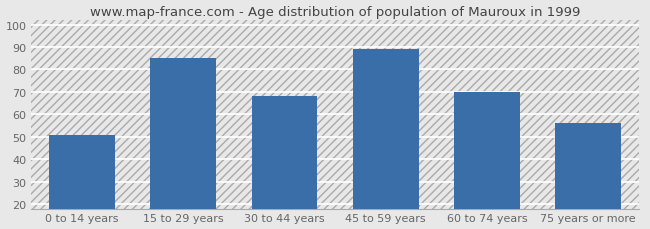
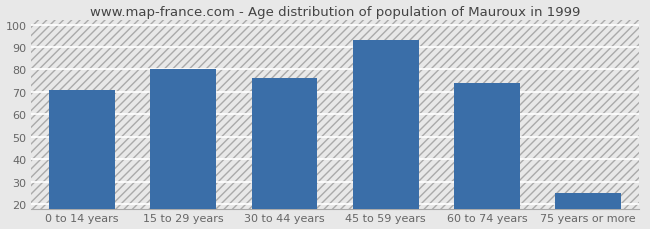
0 to 14 years: 51 -> 71
15 to 29 years: 85 -> 80
30 to 44 years: 68 -> 76
45 to 59 years: 89 -> 93
60 to 74 years: 70 -> 74
75 years or more: 56 -> 25
